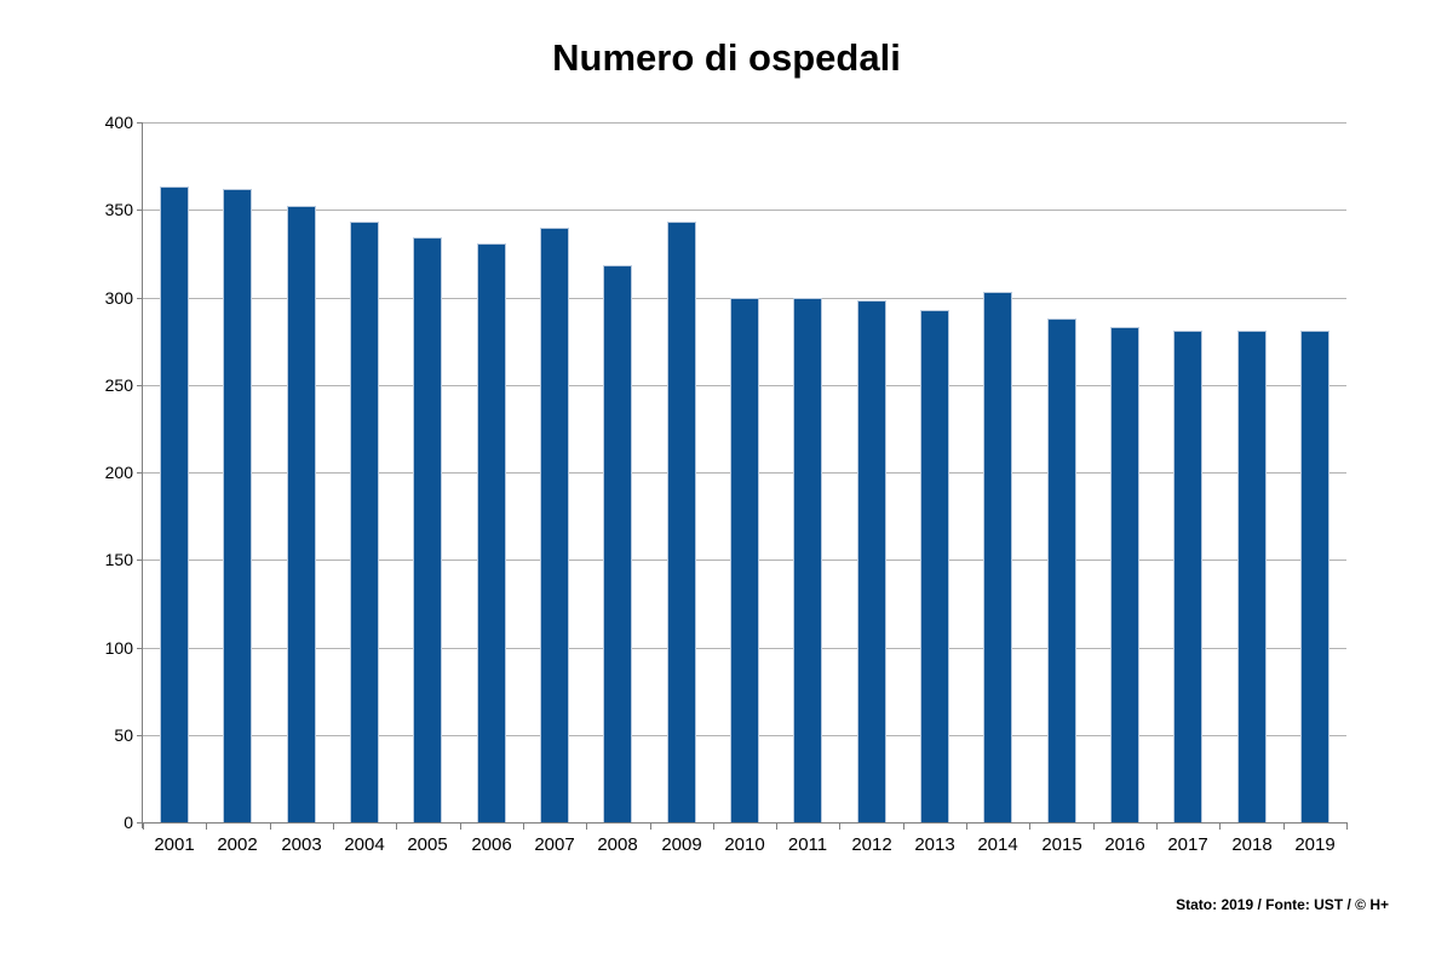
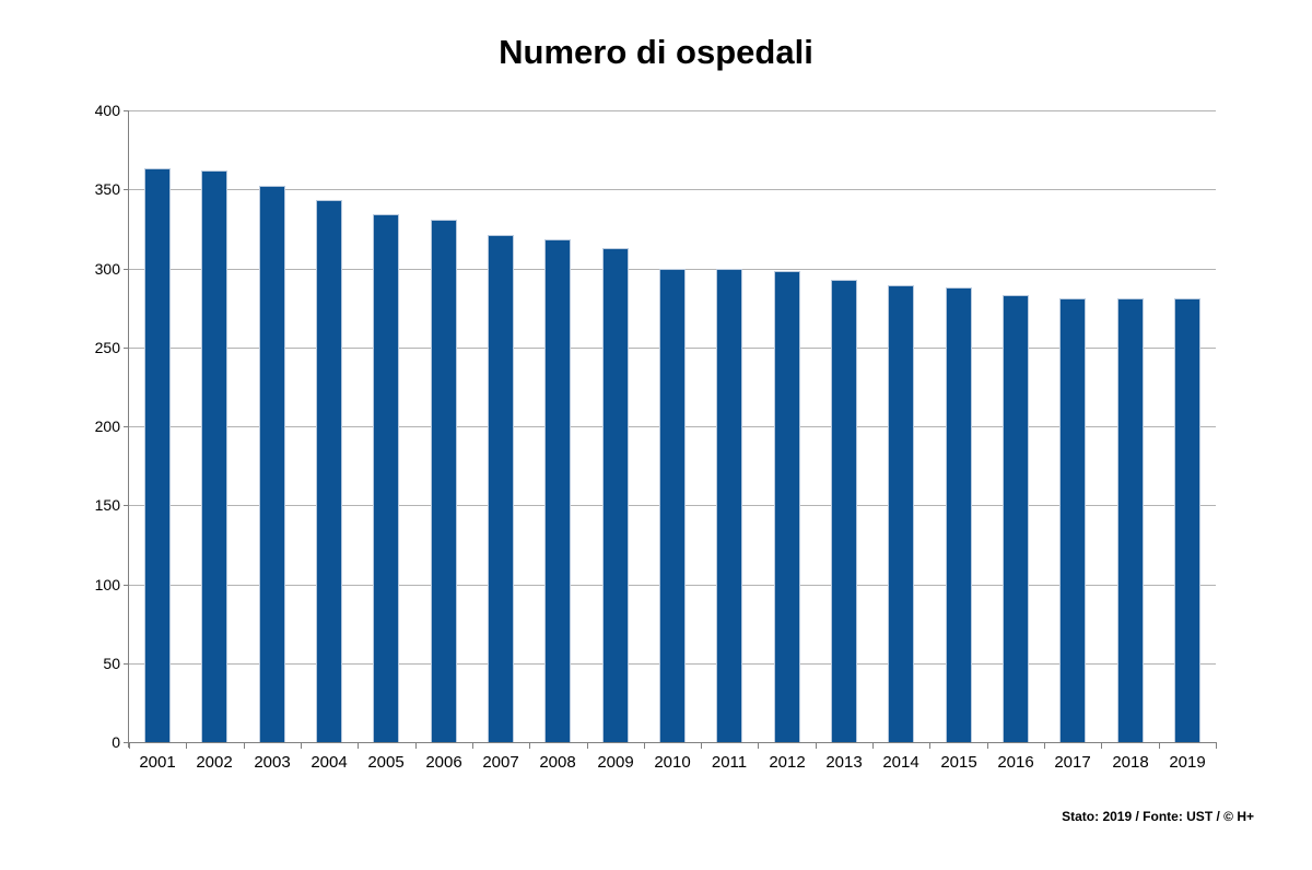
2007: 340 -> 321
2009: 343 -> 313
2014: 303 -> 289
